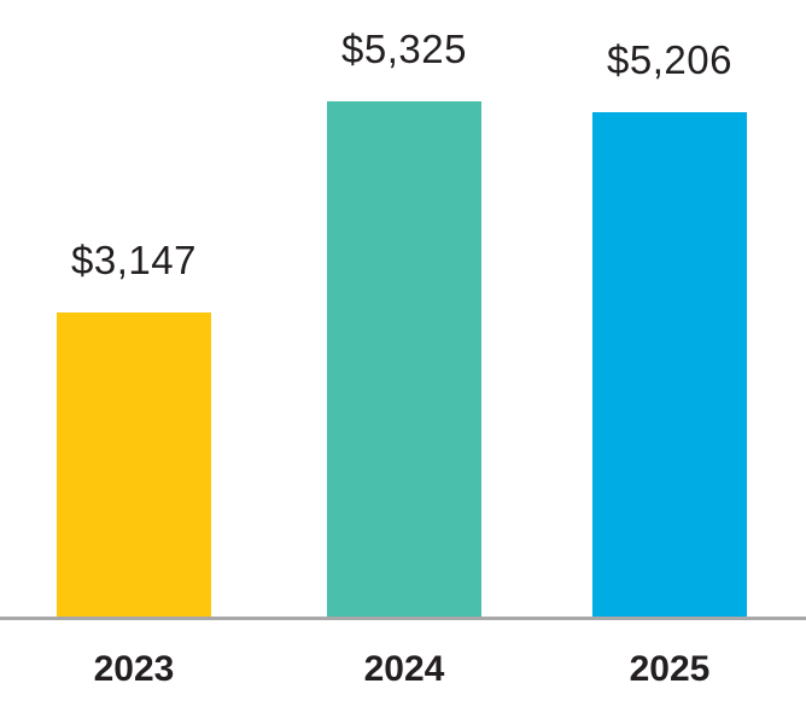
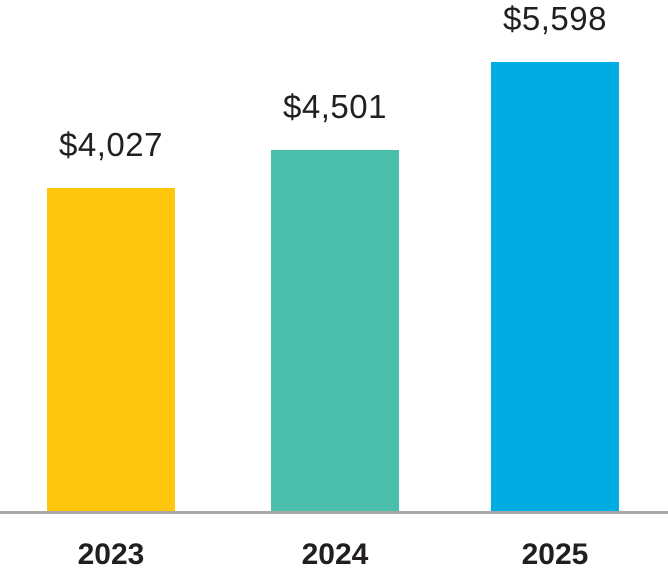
2023: $3,147 -> $4,027
2024: $5,325 -> $4,501
2025: $5,206 -> $5,598
